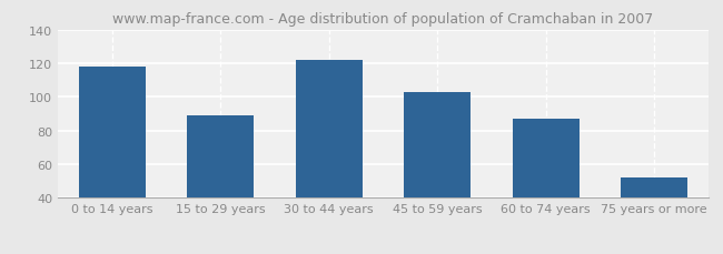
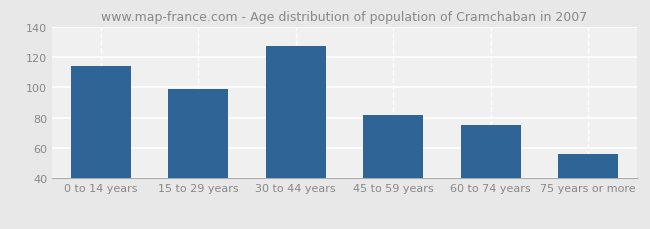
0 to 14 years: 118 -> 114
15 to 29 years: 89 -> 99
30 to 44 years: 122 -> 127
45 to 59 years: 103 -> 82
60 to 74 years: 87 -> 75
75 years or more: 52 -> 56
